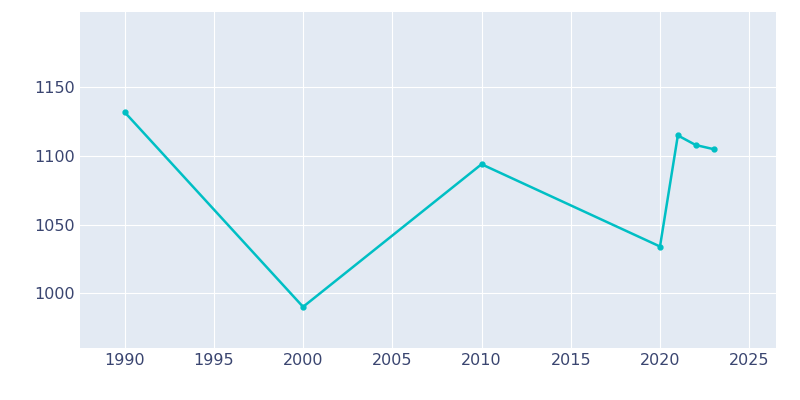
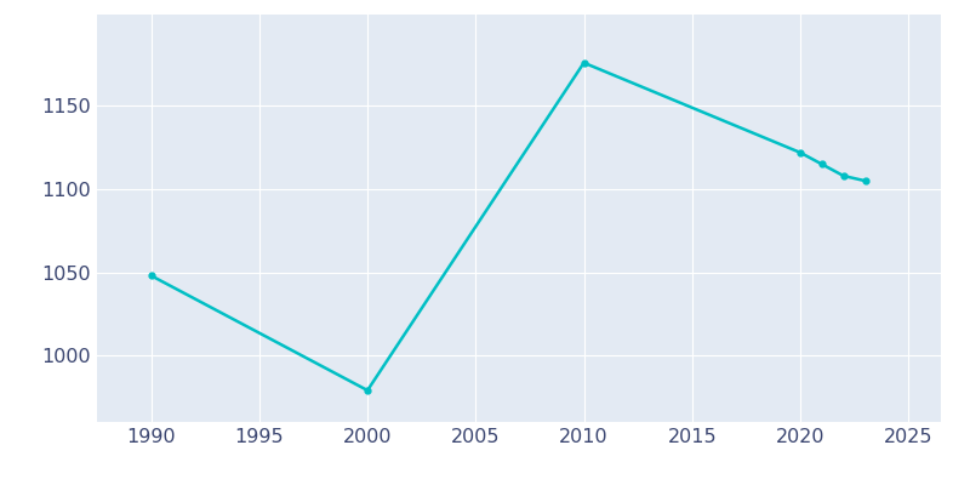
1990: 1132 -> 1048
2000: 990 -> 979
2010: 1094 -> 1176
2020: 1034 -> 1122
